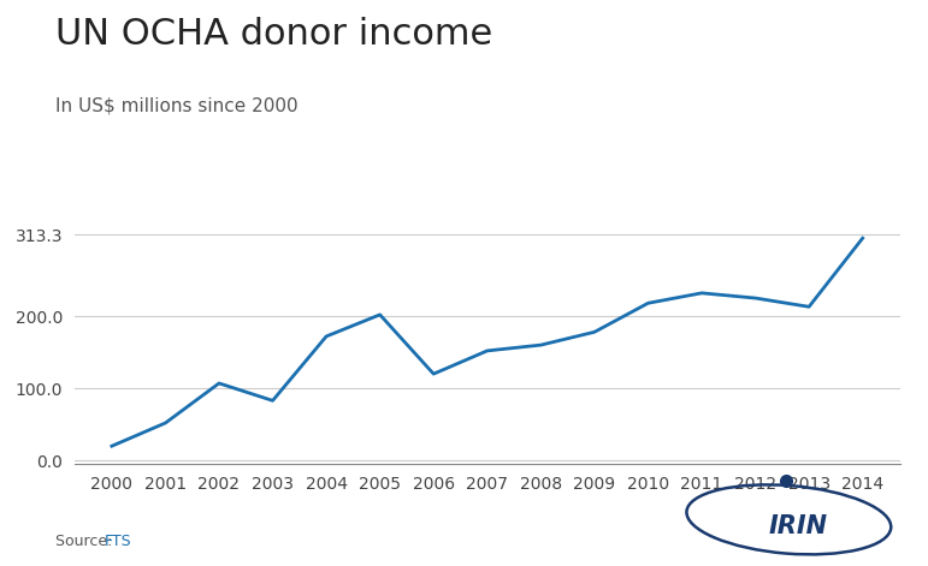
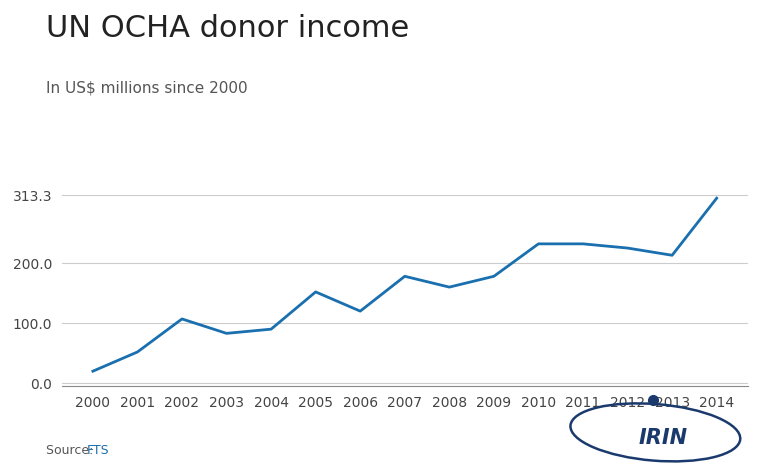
2004: 172 -> 90
2005: 202 -> 152
2007: 152 -> 178
2010: 218 -> 232
